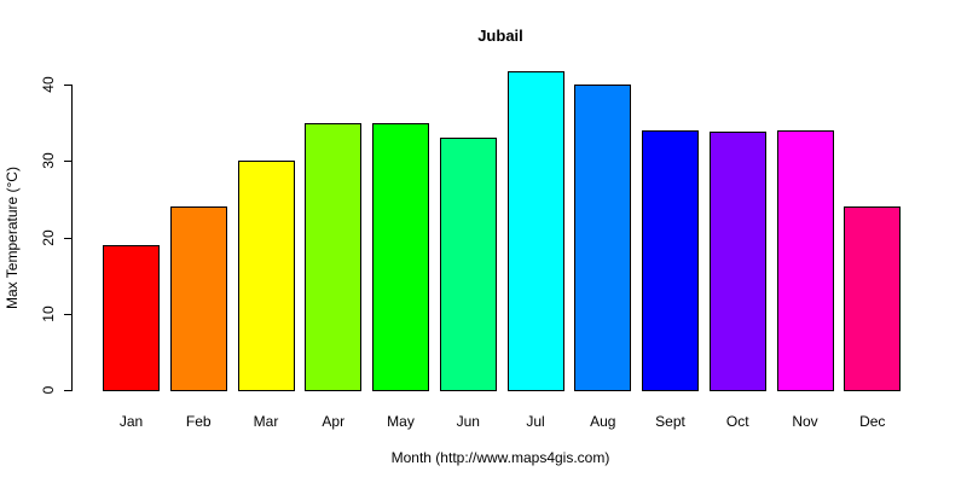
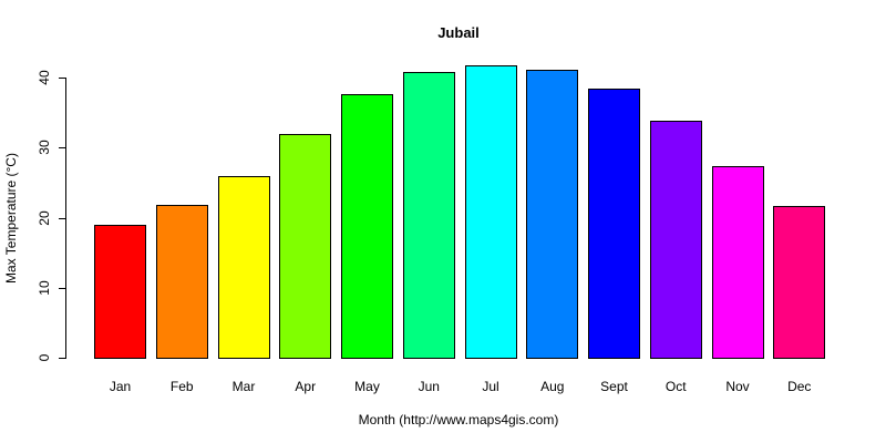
Feb: 24 -> 22
Mar: 30 -> 26
Apr: 35 -> 32
May: 35 -> 38
Jun: 33 -> 41
Aug: 40 -> 41
Sept: 34 -> 38
Nov: 34 -> 27
Dec: 24 -> 22
